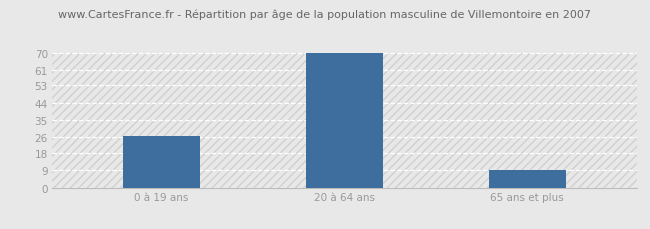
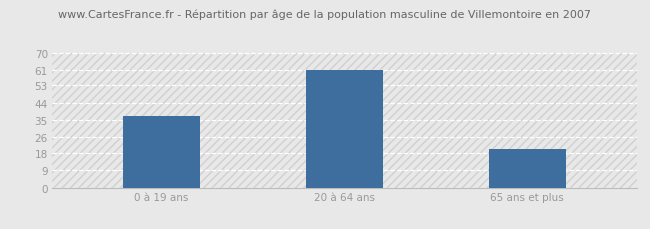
0 à 19 ans: 27 -> 37
20 à 64 ans: 70 -> 61
65 ans et plus: 9 -> 20
